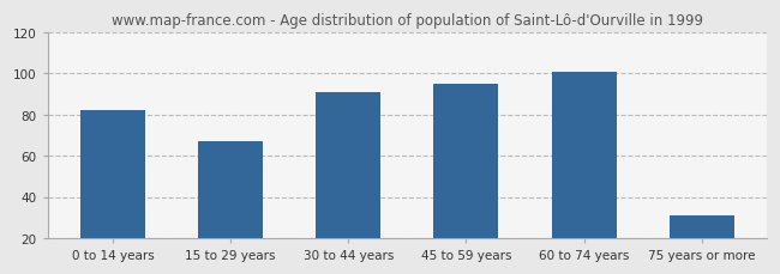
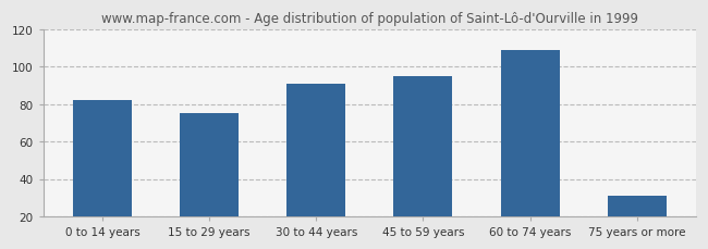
15 to 29 years: 67 -> 75
60 to 74 years: 101 -> 109
